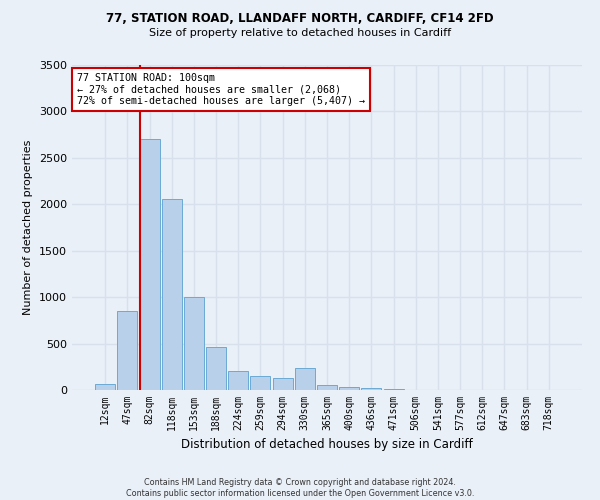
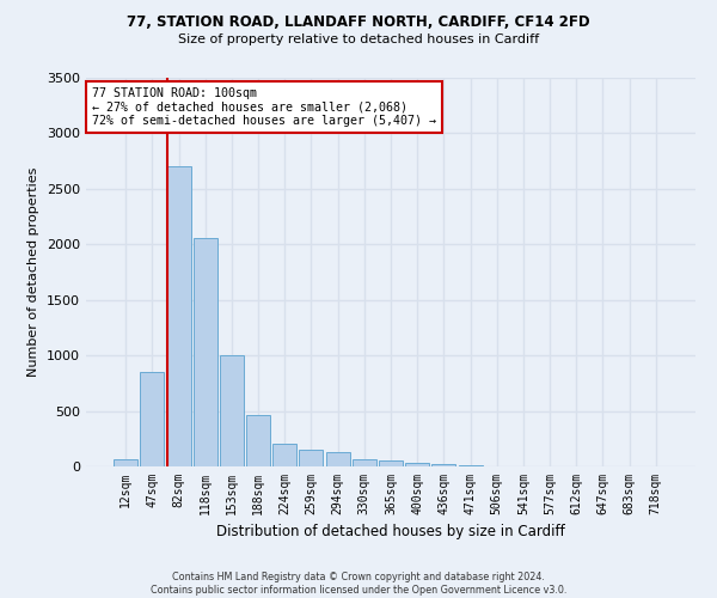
330sqm: 240 -> 60
